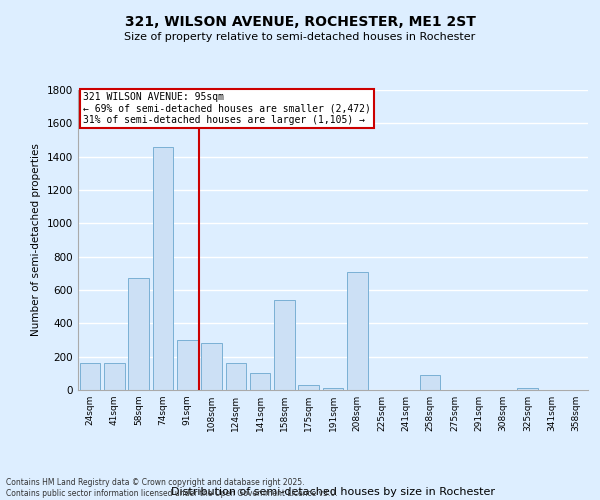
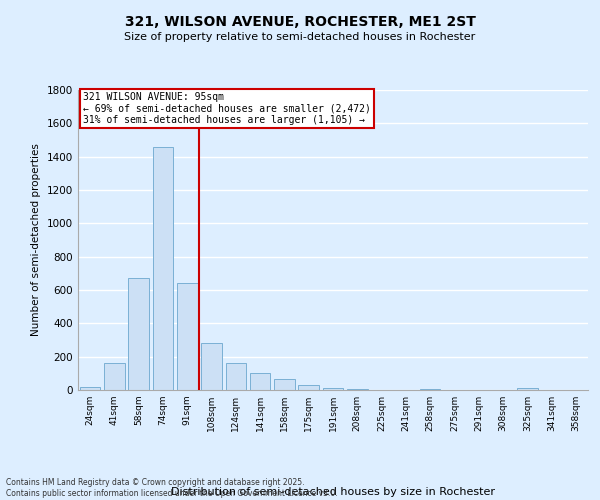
24sqm: 160 -> 20
91sqm: 300 -> 640
158sqm: 540 -> 60
208sqm: 710 -> 0
258sqm: 90 -> 0
